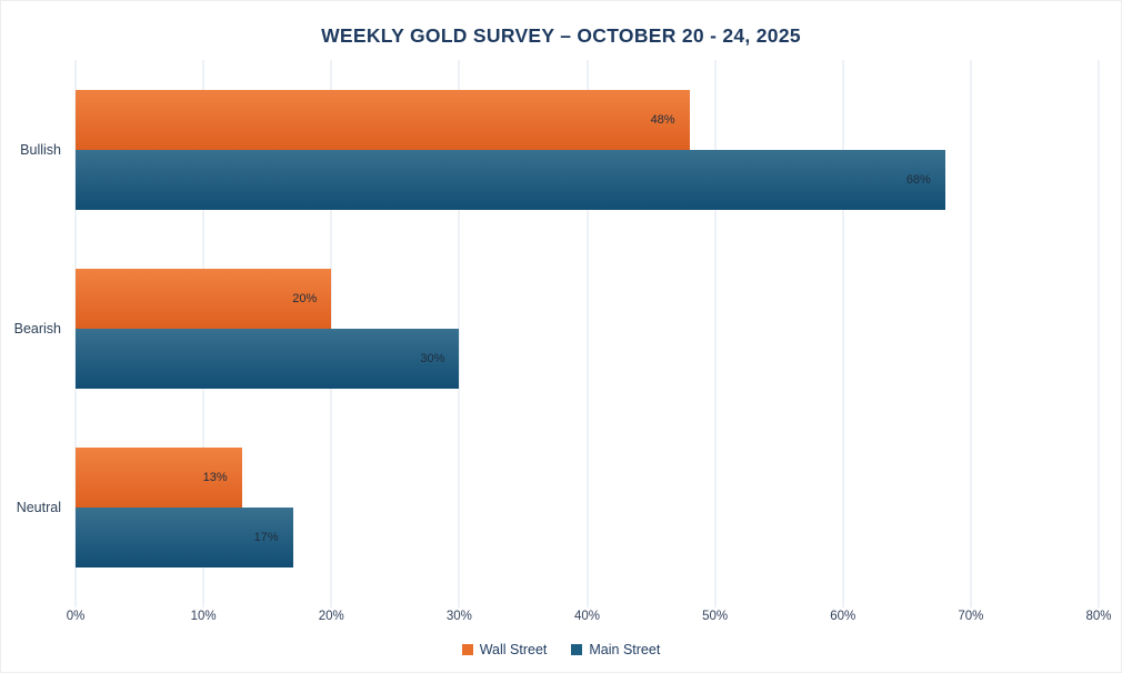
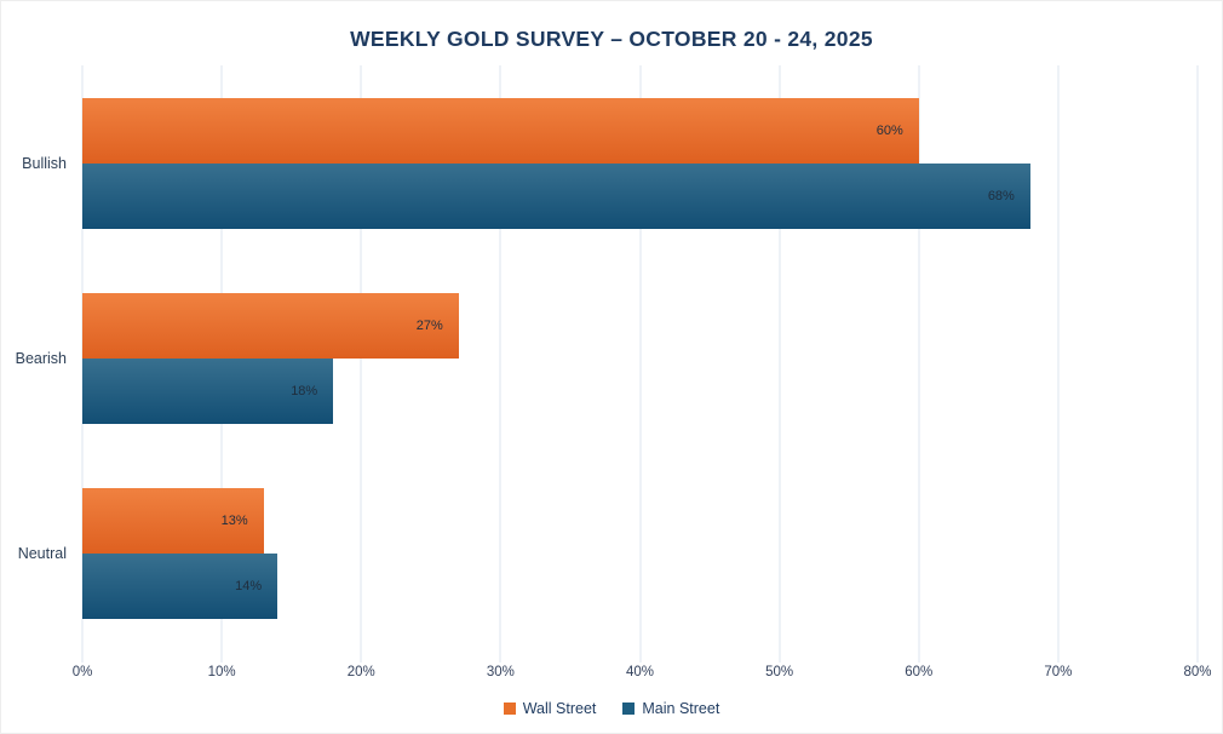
Wall Street/Bullish: 48% -> 60%
Wall Street/Bearish: 20% -> 27%
Main Street/Bearish: 30% -> 18%
Main Street/Neutral: 17% -> 14%
